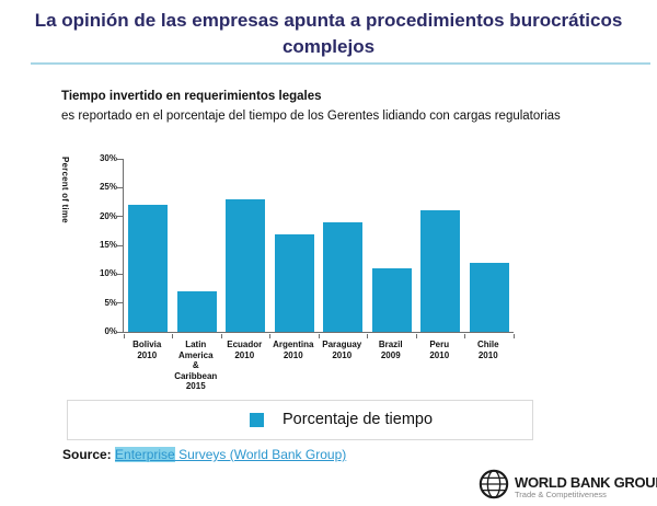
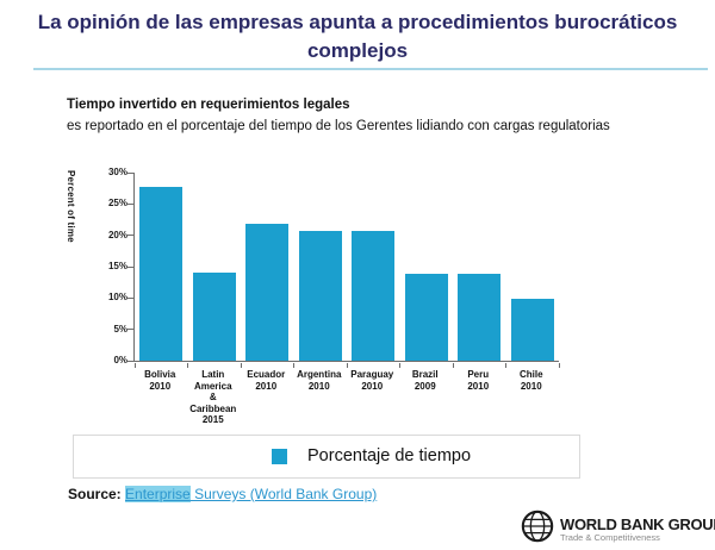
Bolivia 2010: 22% -> 28%
Latin America & Caribbean 2015: 7% -> 14%
Ecuador 2010: 23% -> 22%
Argentina 2010: 17% -> 21%
Paraguay 2010: 19% -> 21%
Brazil 2009: 11% -> 14%
Peru 2010: 21% -> 14%
Chile 2010: 12% -> 10%
